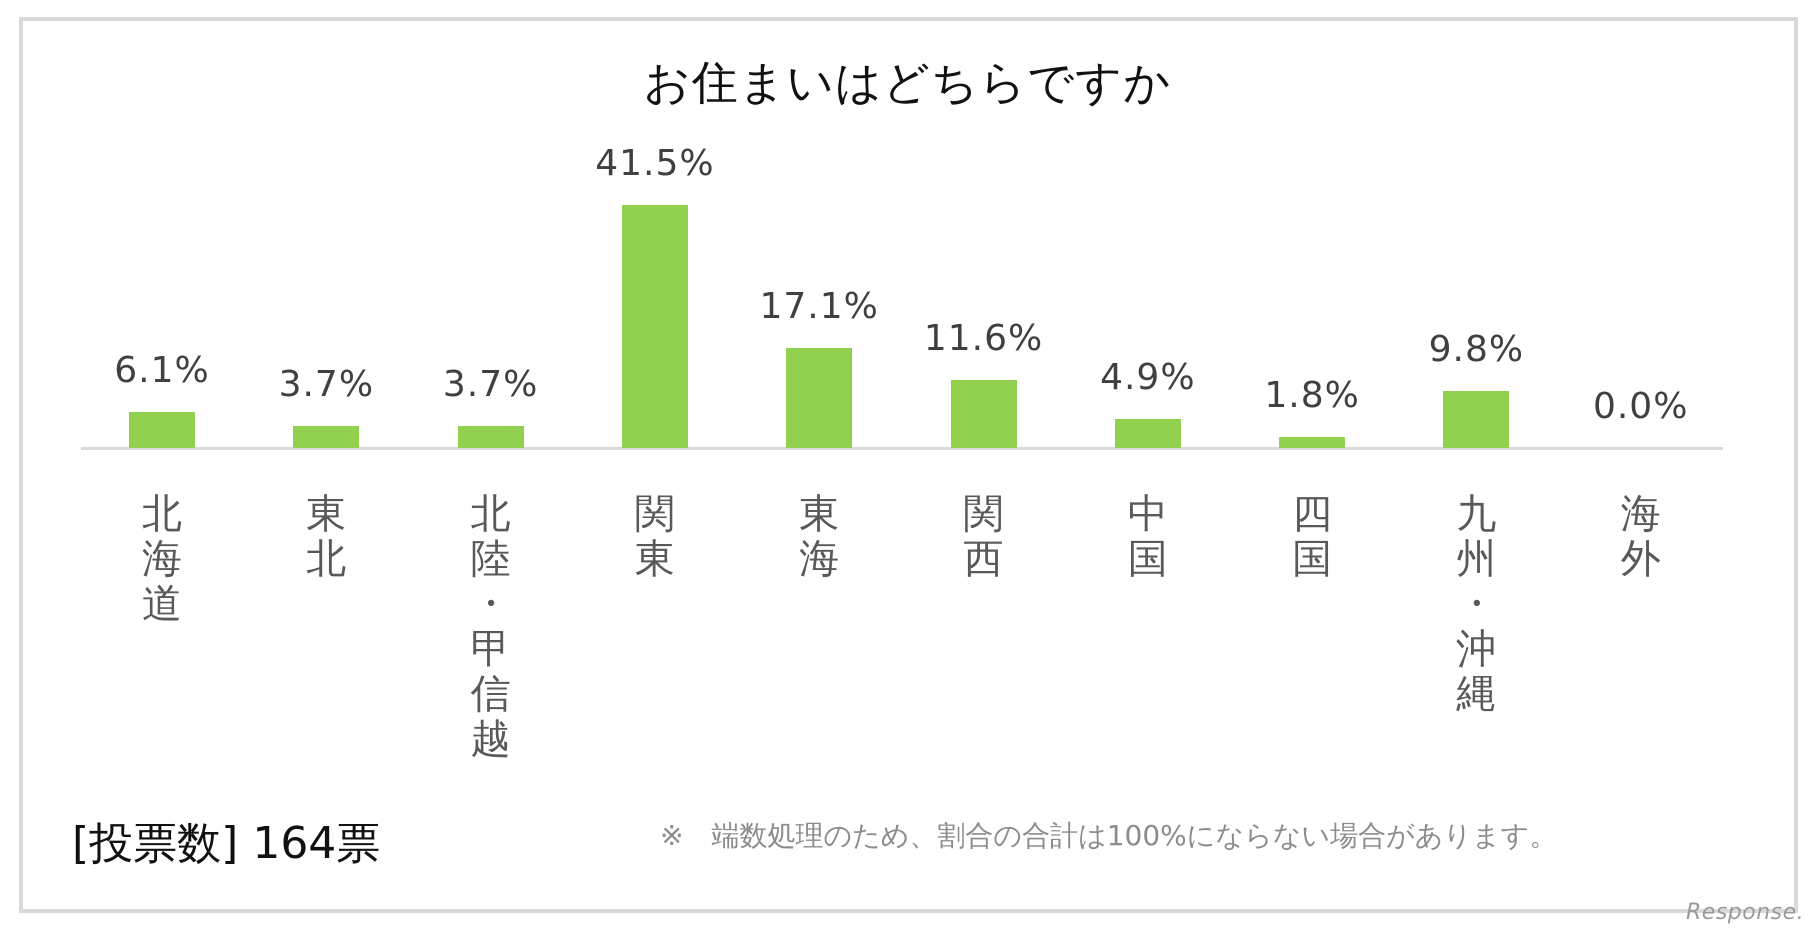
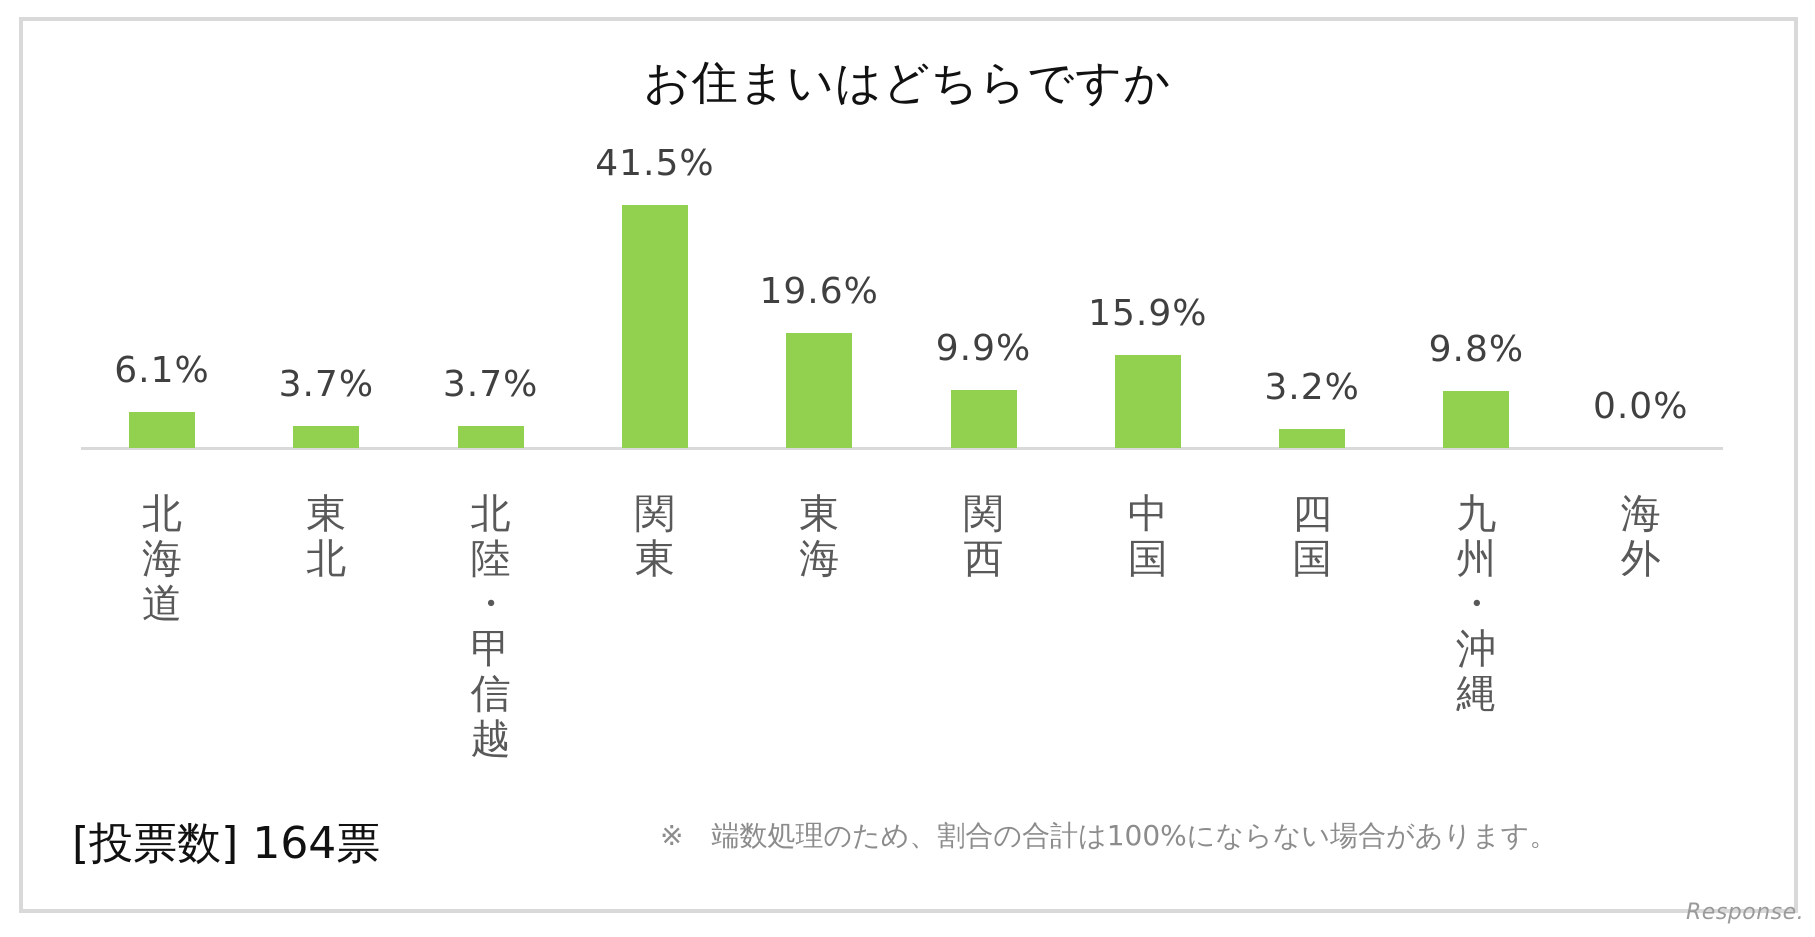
東海: 17.1% -> 19.6%
関西: 11.6% -> 9.9%
中国: 4.9% -> 15.9%
四国: 1.8% -> 3.2%
